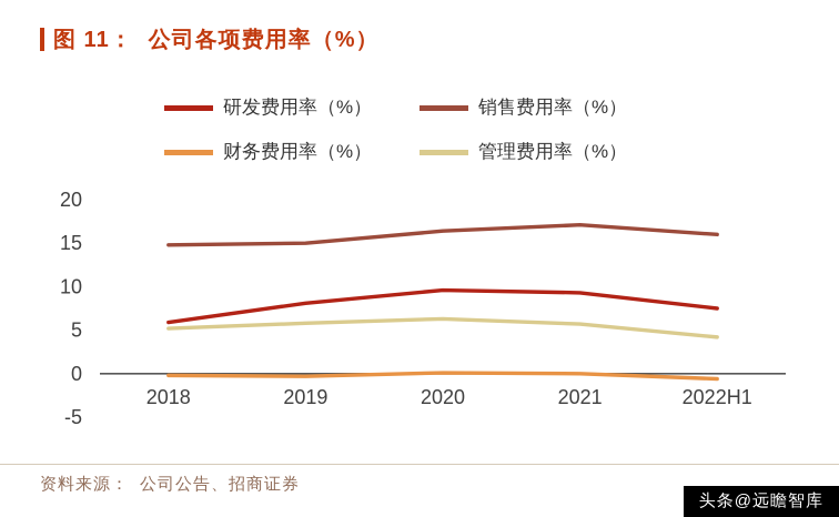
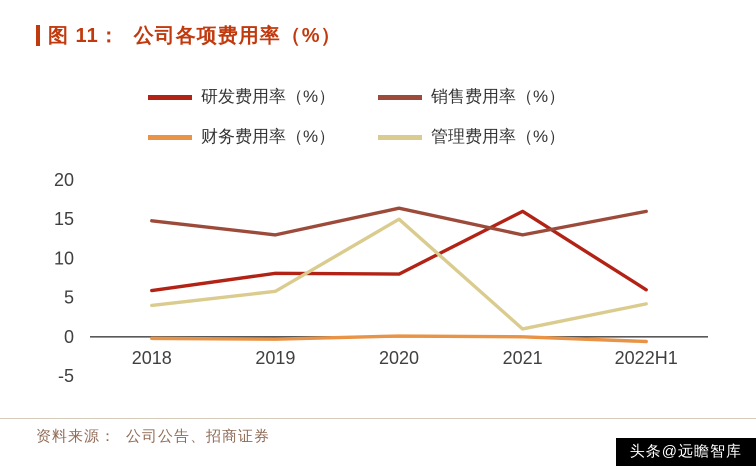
管理费用率（%）/2018: 5 -> 4
销售费用率（%）/2019: 15 -> 13
研发费用率（%）/2020: 10 -> 8
管理费用率（%）/2020: 6 -> 15
研发费用率（%）/2021: 9 -> 16
销售费用率（%）/2021: 17 -> 13
管理费用率（%）/2021: 6 -> 1
研发费用率（%）/2022H1: 8 -> 6
